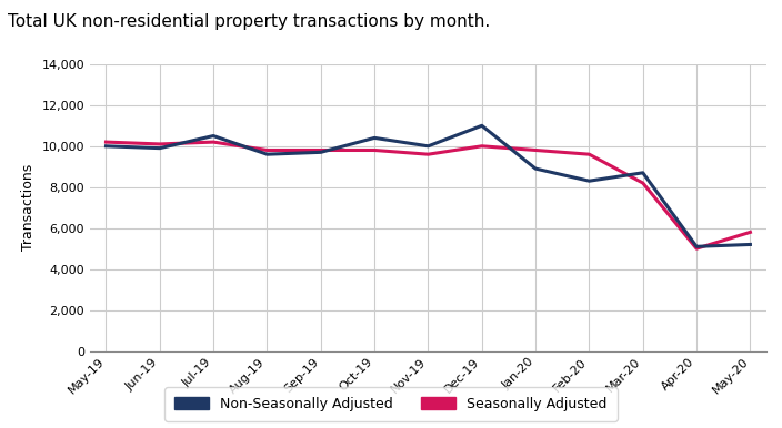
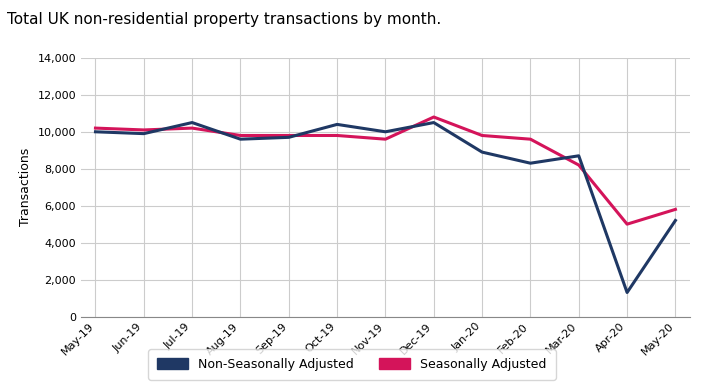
Non-Seasonally Adjusted/Dec-19: 11,000 -> 10,500
Seasonally Adjusted/Dec-19: 10,000 -> 10,800
Non-Seasonally Adjusted/Apr-20: 5,100 -> 1,300
